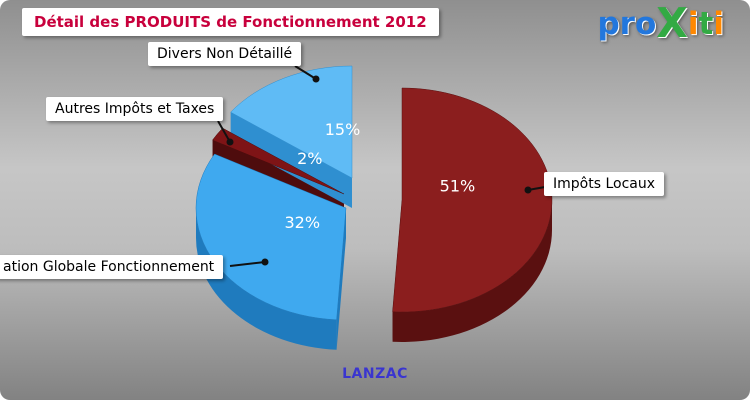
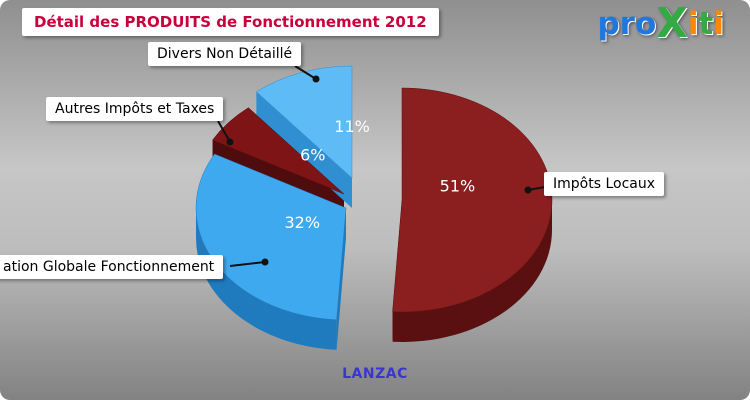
Autres Impôts et Taxes: 2% -> 6%
Divers Non Détaillé: 15% -> 11%
